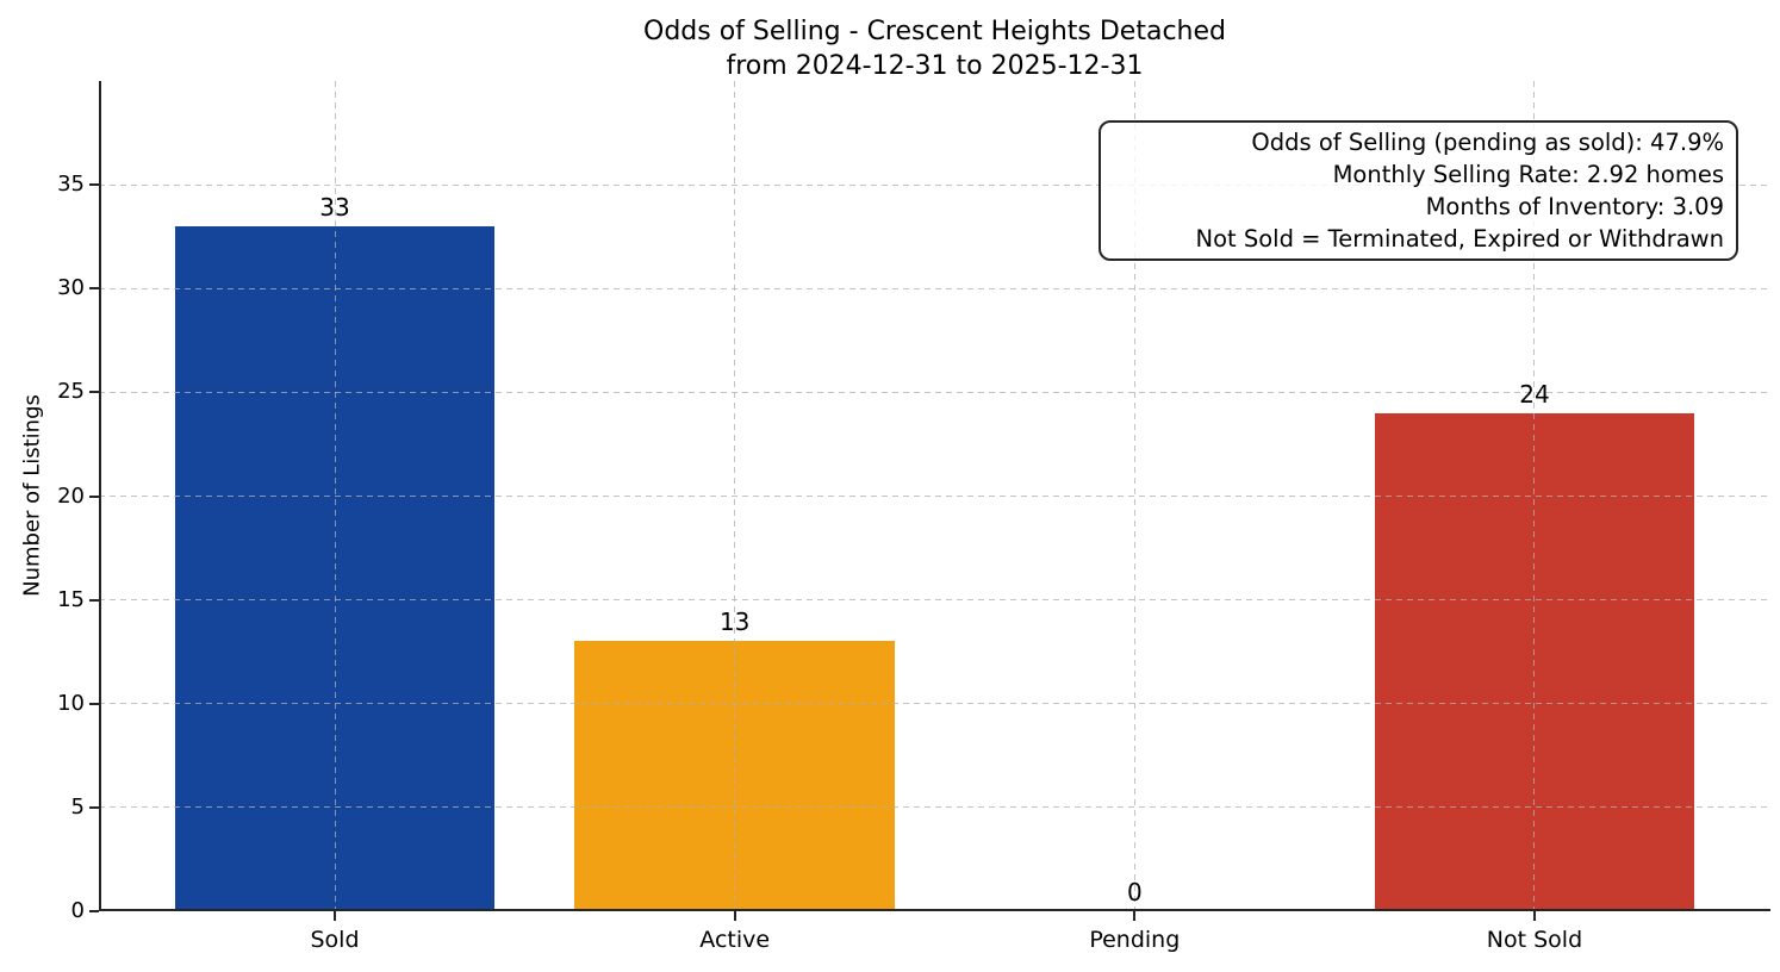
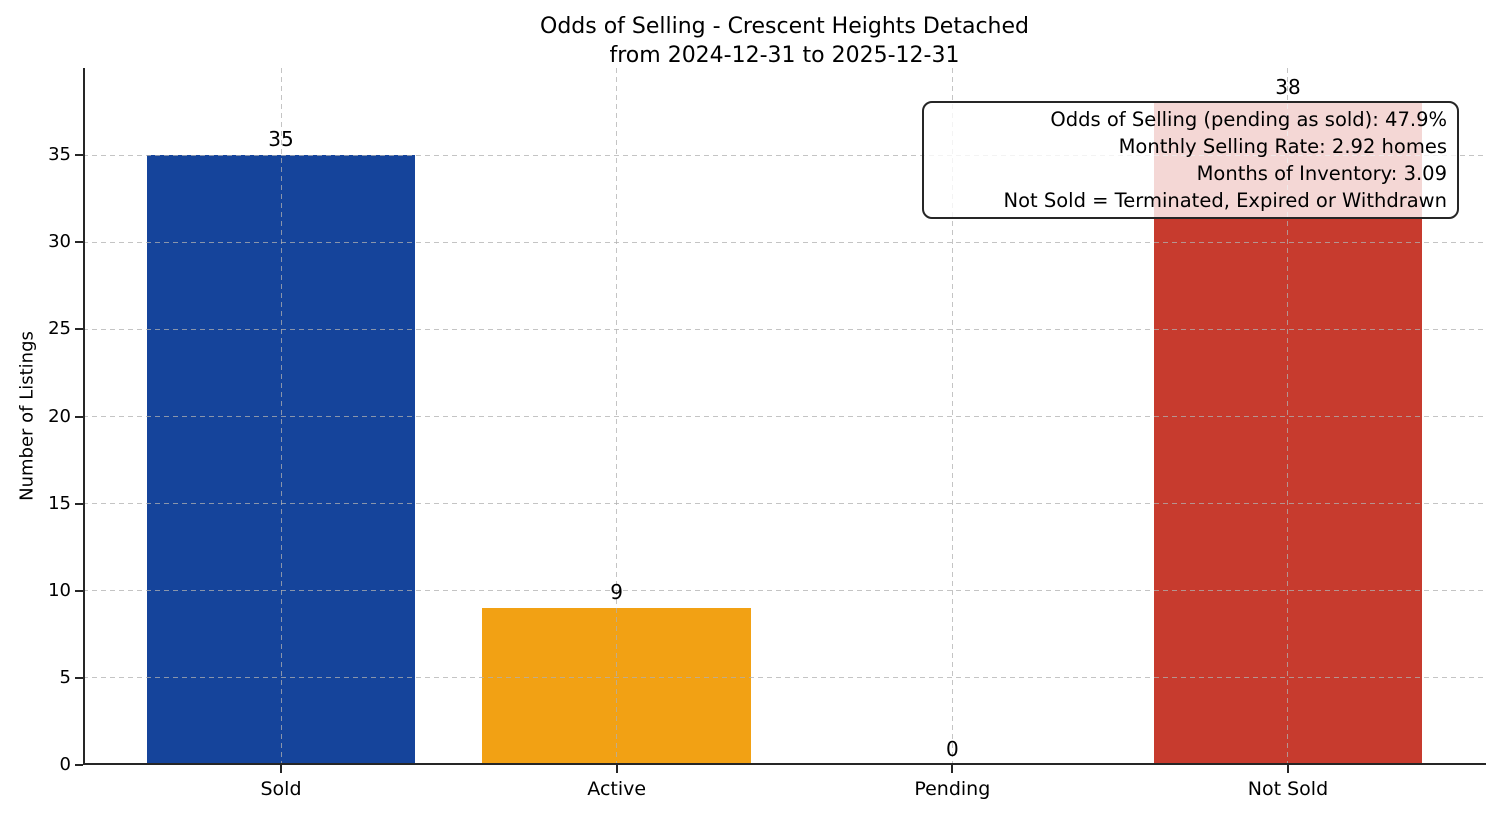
Sold: 33 -> 35
Active: 13 -> 9
Not Sold: 24 -> 38
